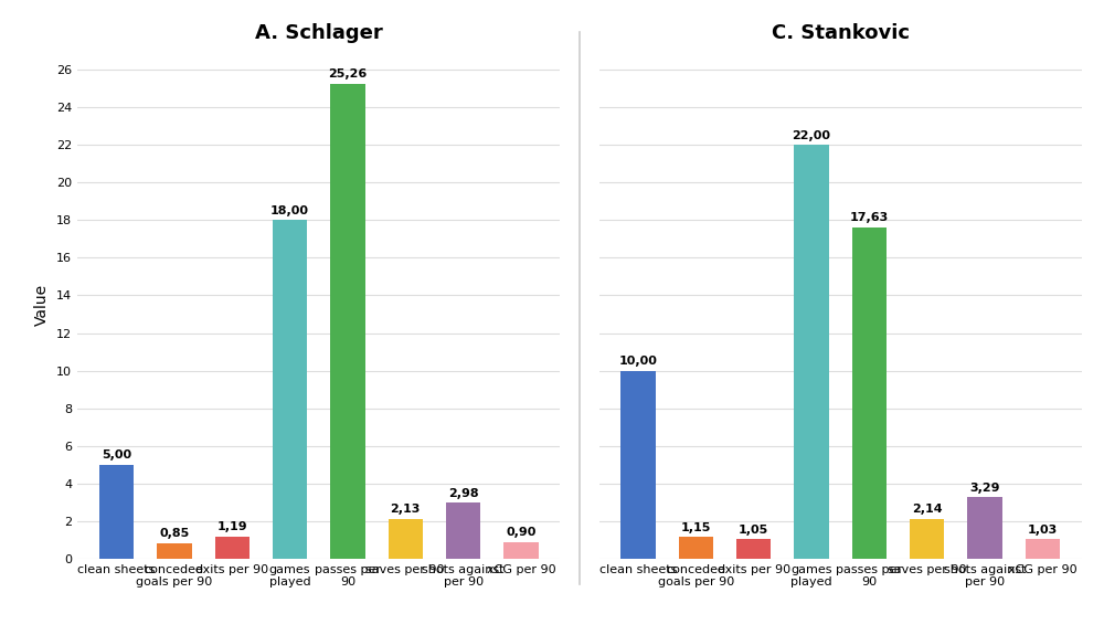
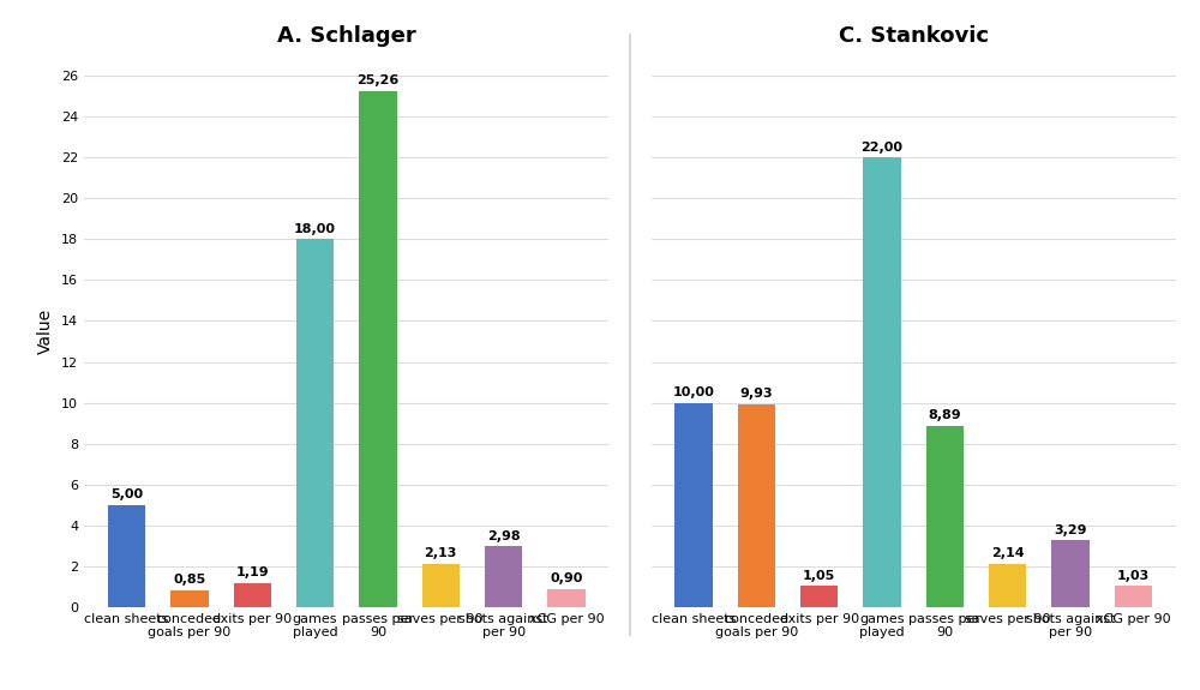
C. Stankovic/conceded goals per 90: 1,15 -> 9,93
C. Stankovic/passes per 90: 17,63 -> 8,89
